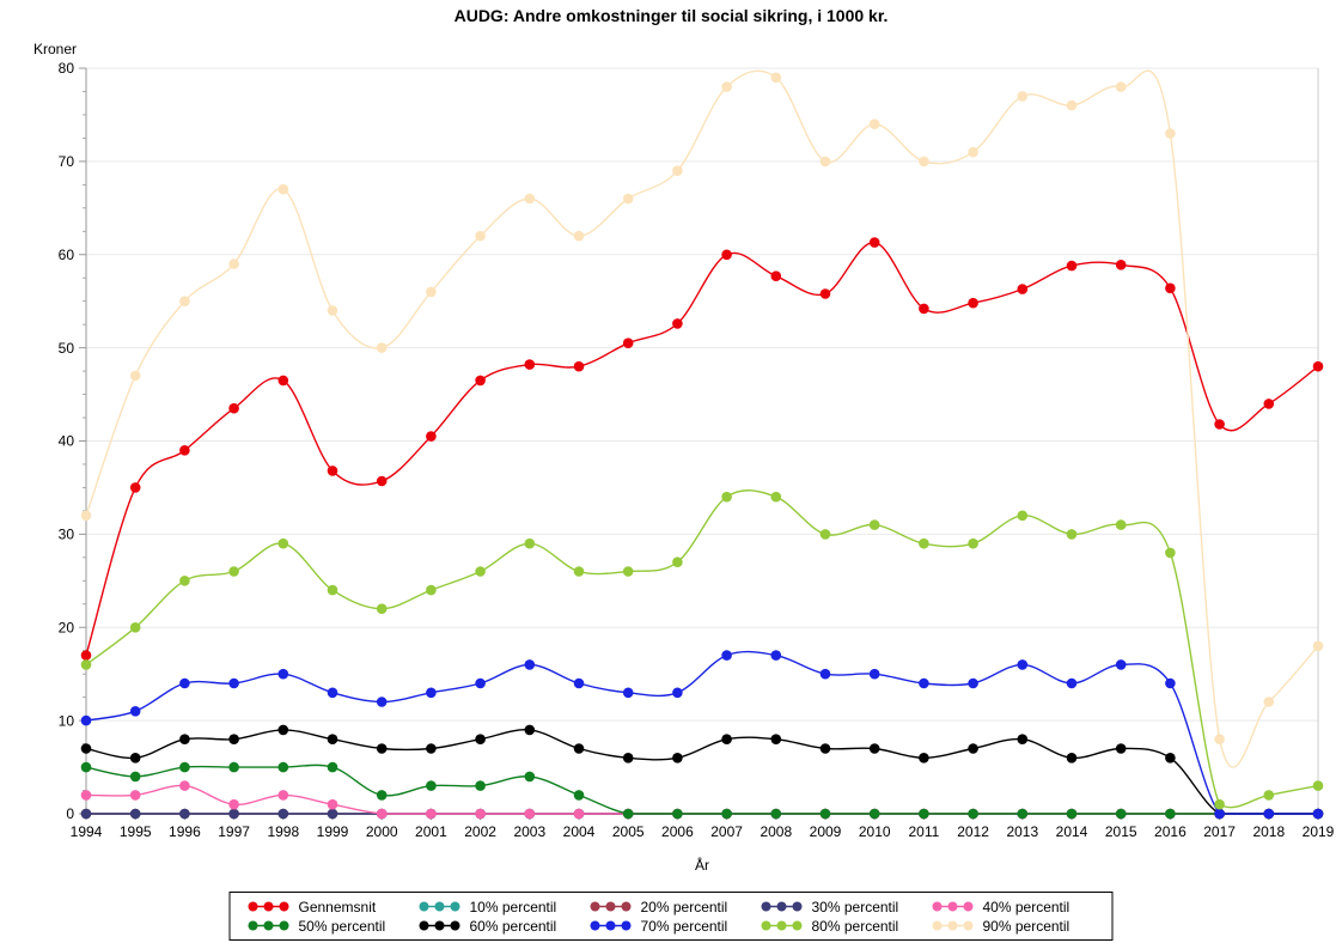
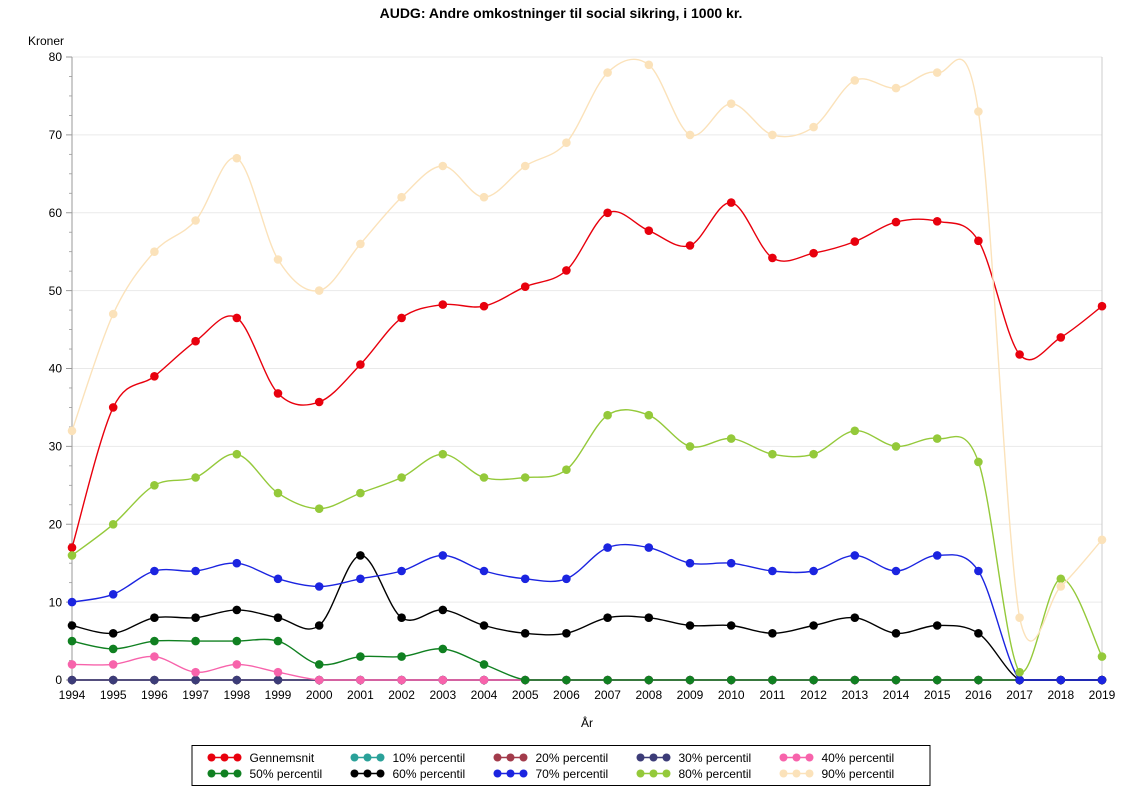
60% percentil/2001: 7 -> 16
80% percentil/2018: 2 -> 13
